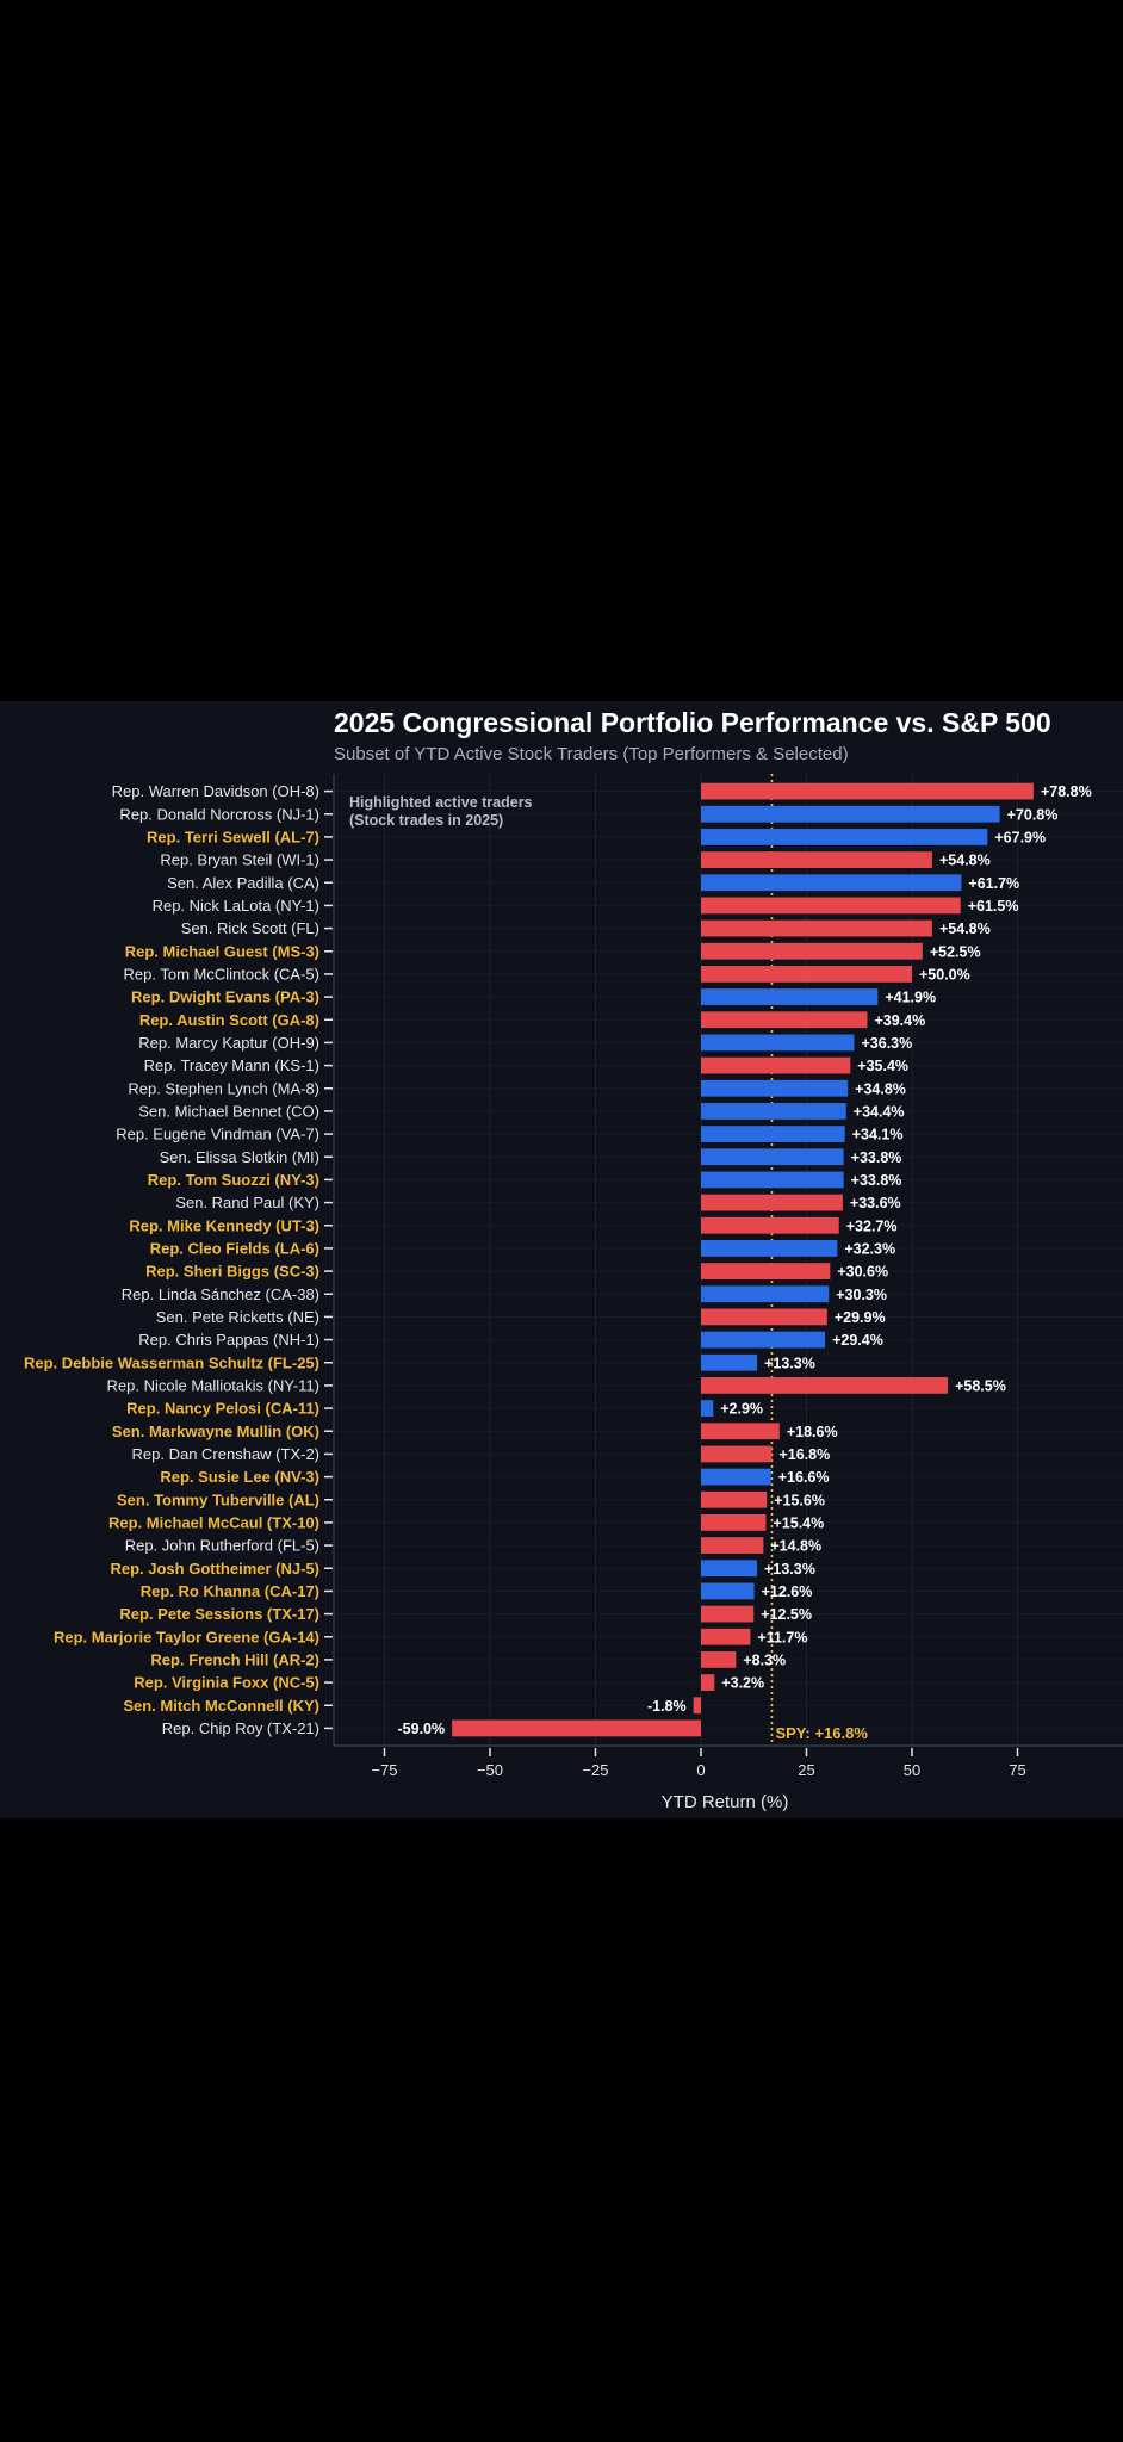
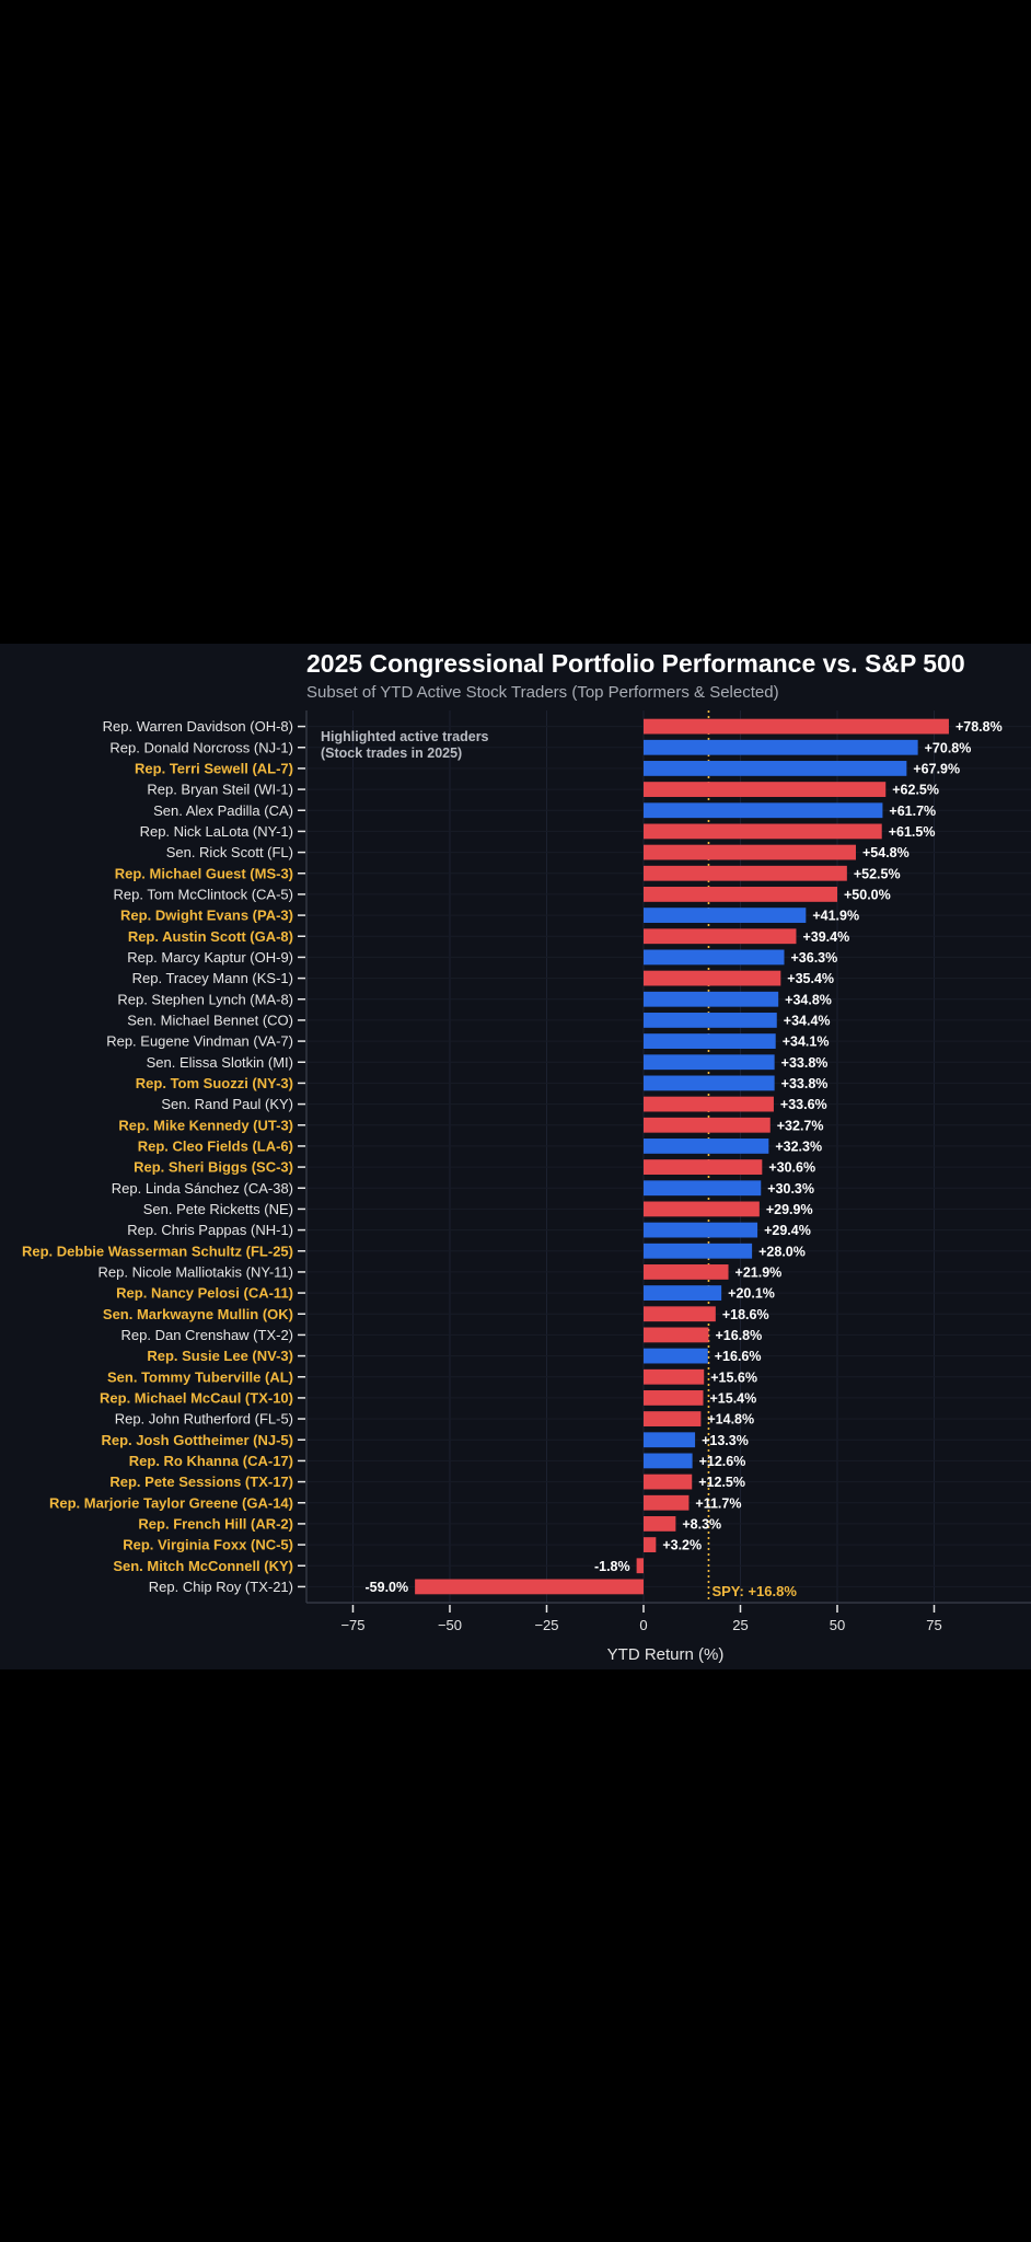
Rep. Bryan Steil (WI-1): +54.8% -> +62.5%
Rep. Debbie Wasserman Schultz (FL-25): +13.3% -> +28.0%
Rep. Nicole Malliotakis (NY-11): +58.5% -> +21.9%
Rep. Nancy Pelosi (CA-11): +2.9% -> +20.1%
